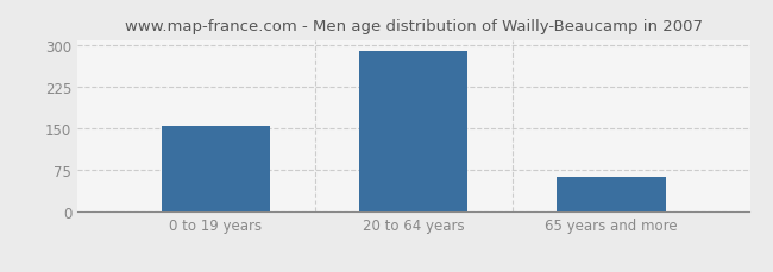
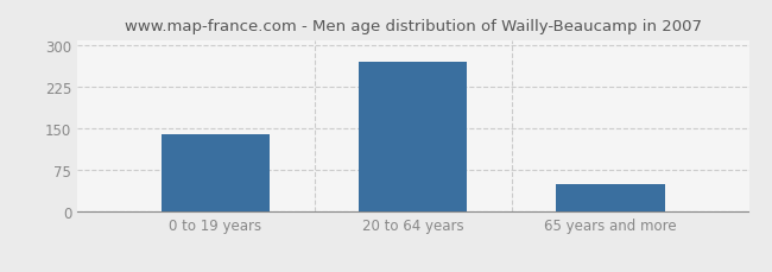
0 to 19 years: 155 -> 140
20 to 64 years: 289 -> 270
65 years and more: 62 -> 50
